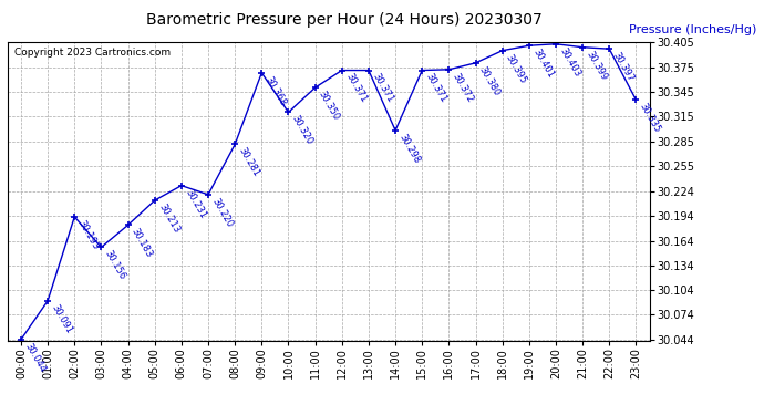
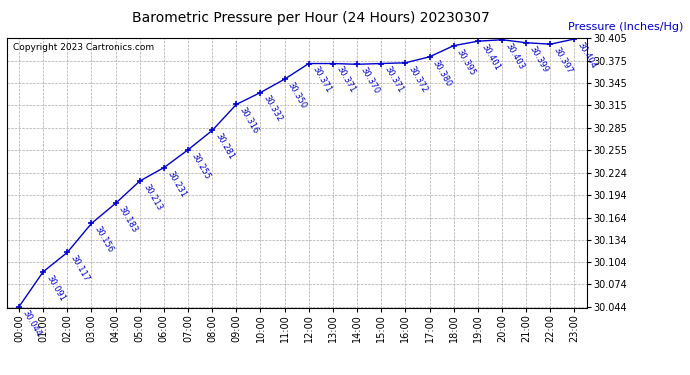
02:00: 30.193 -> 30.117
07:00: 30.220 -> 30.255
09:00: 30.368 -> 30.316
10:00: 30.320 -> 30.332
14:00: 30.298 -> 30.370
23:00: 30.335 -> 30.404
